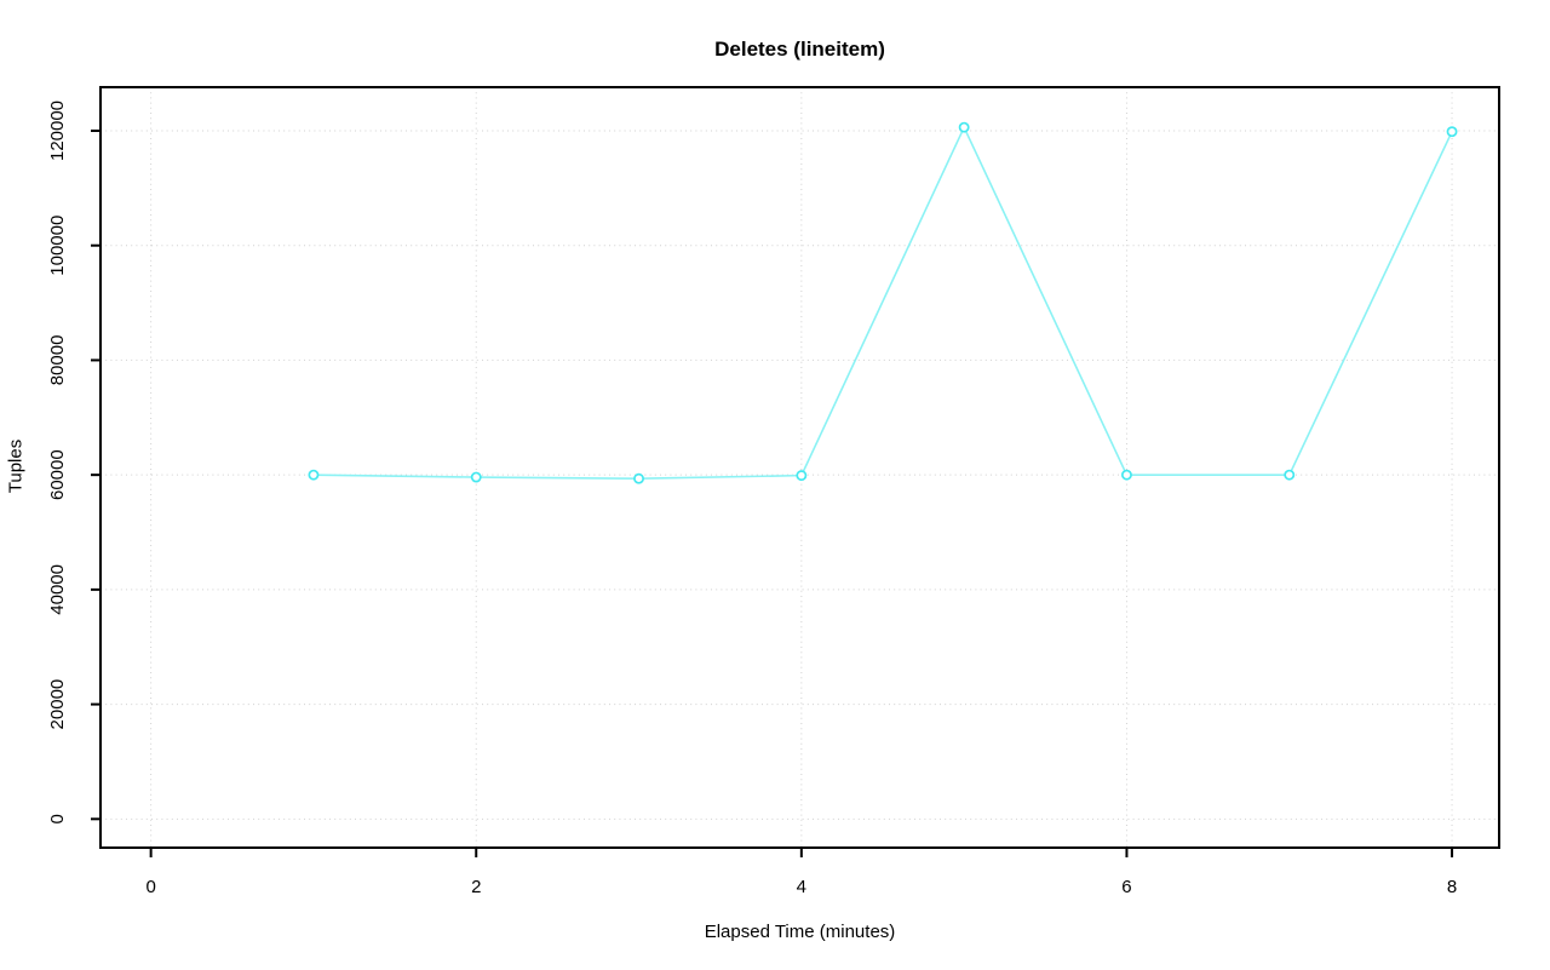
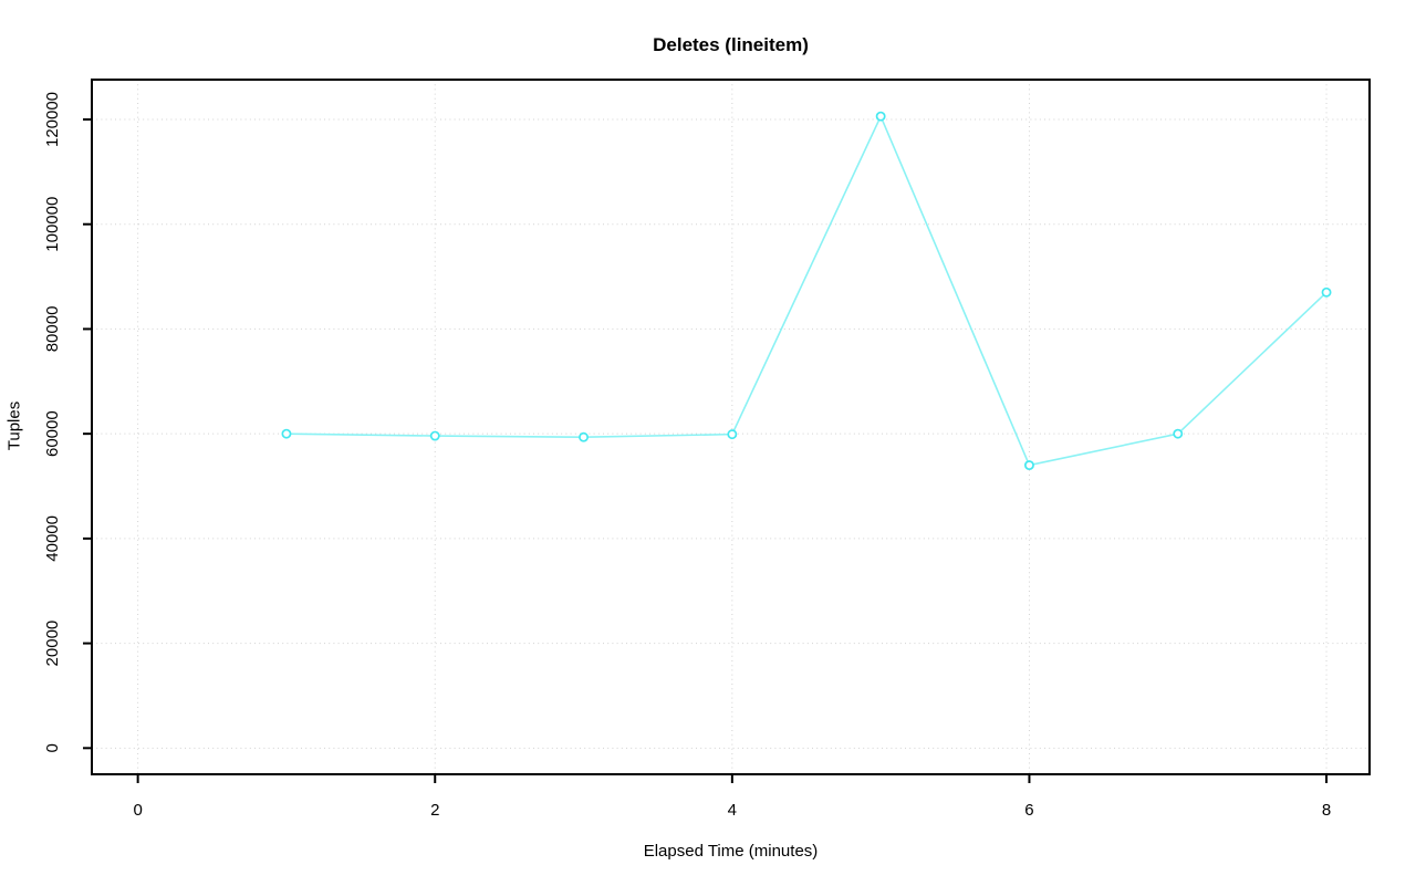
6: 60000 -> 54000
8: 120000 -> 87000
